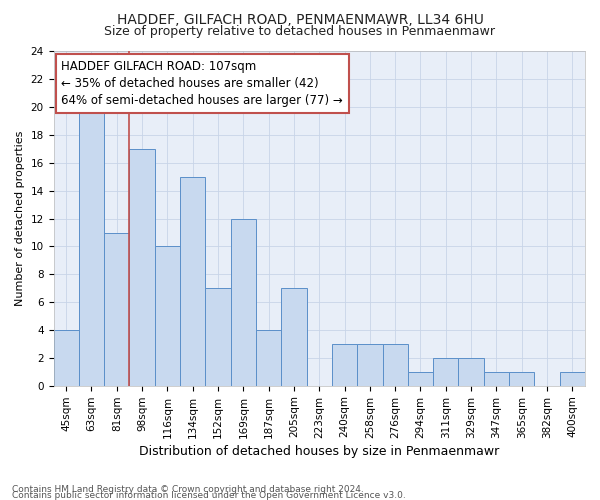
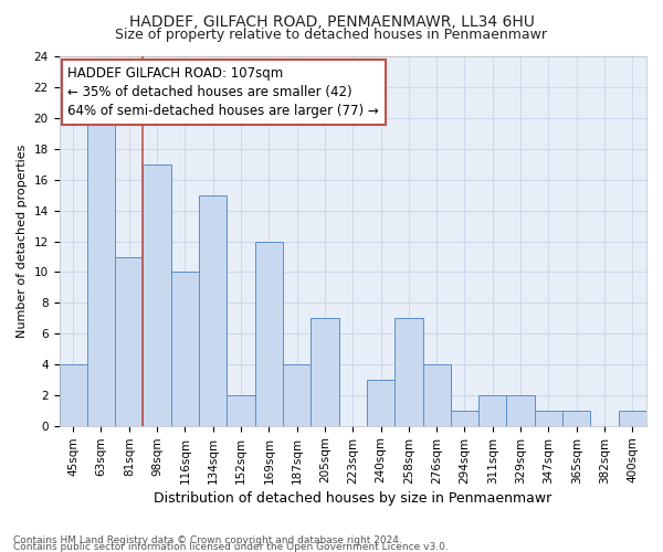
152sqm: 7 -> 2
258sqm: 3 -> 7
276sqm: 3 -> 4
